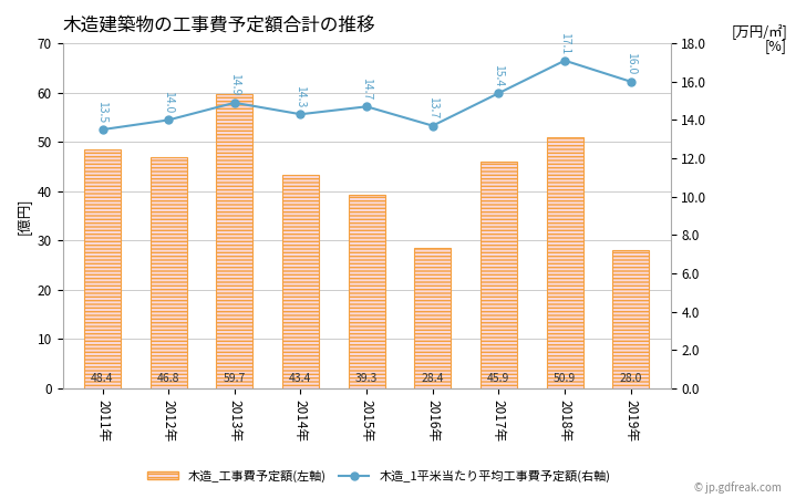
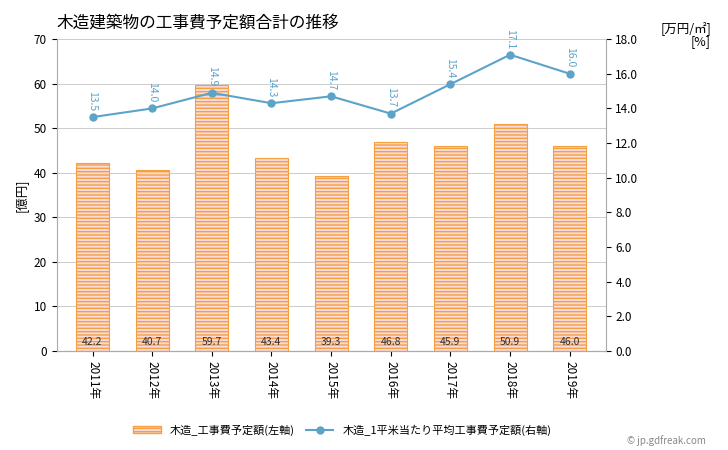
木造_工事費予定額(左軸)/2011年: 48.4 -> 42.2
木造_工事費予定額(左軸)/2012年: 46.8 -> 40.7
木造_工事費予定額(左軸)/2016年: 28.4 -> 46.8
木造_工事費予定額(左軸)/2019年: 28.0 -> 46.0
